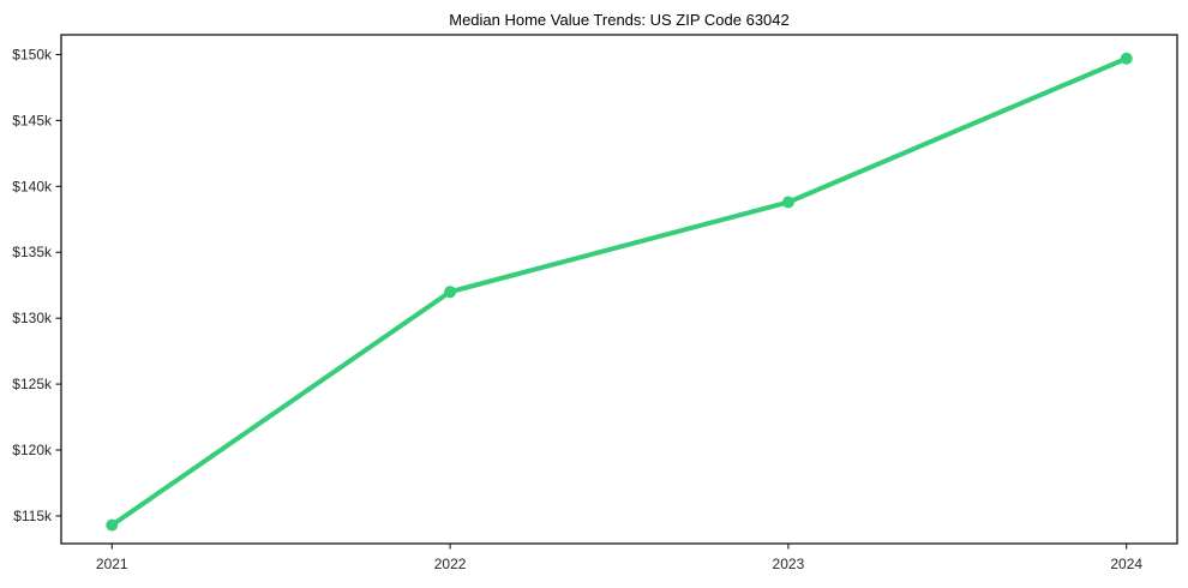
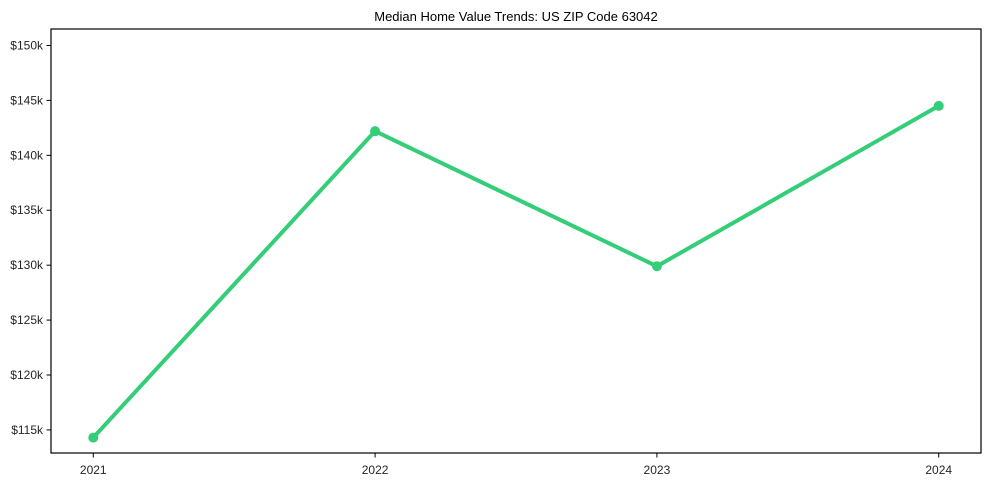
2022: $132.0k -> $142.2k
2023: $138.8k -> $129.9k
2024: $149.7k -> $144.5k
